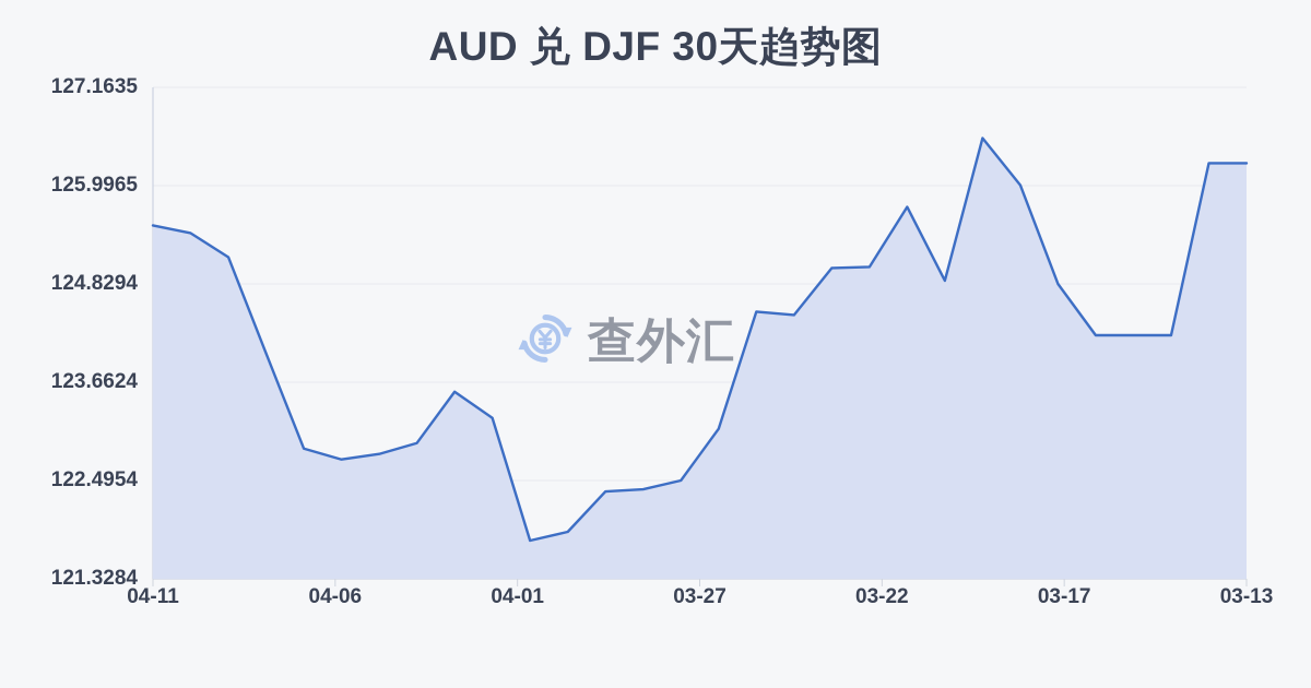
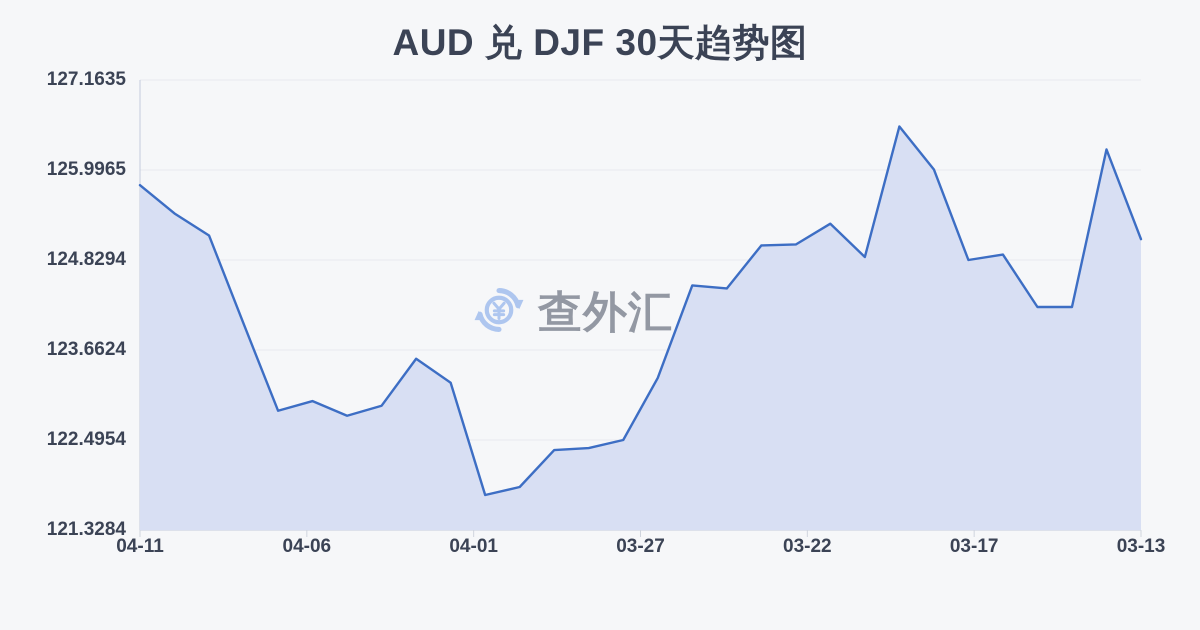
04-11: 125.5 -> 125.8
04-06: 122.7 -> 123.0
03-27: 123.1 -> 123.3
03-22: 125.7 -> 125.3
03-17: 124.2 -> 124.9
03-13: 126.3 -> 125.1
